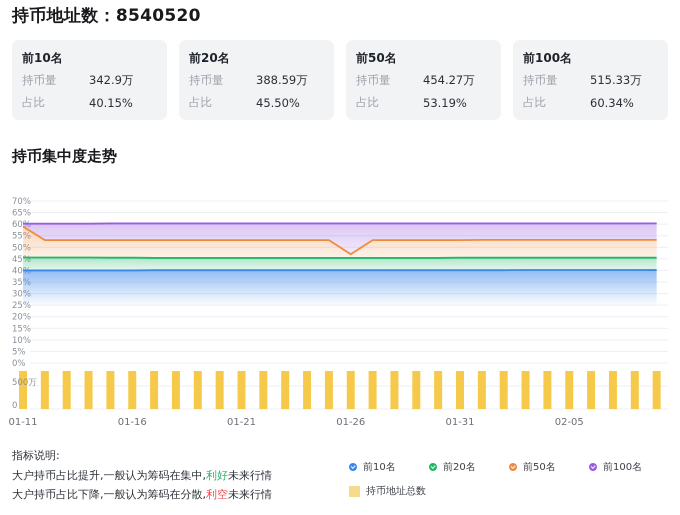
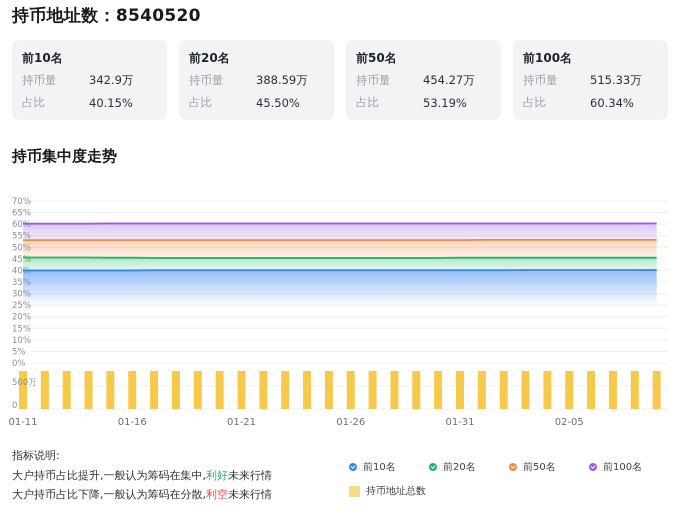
前50名/01-11: 59% -> 53%
前50名/01-26: 47% -> 53%
